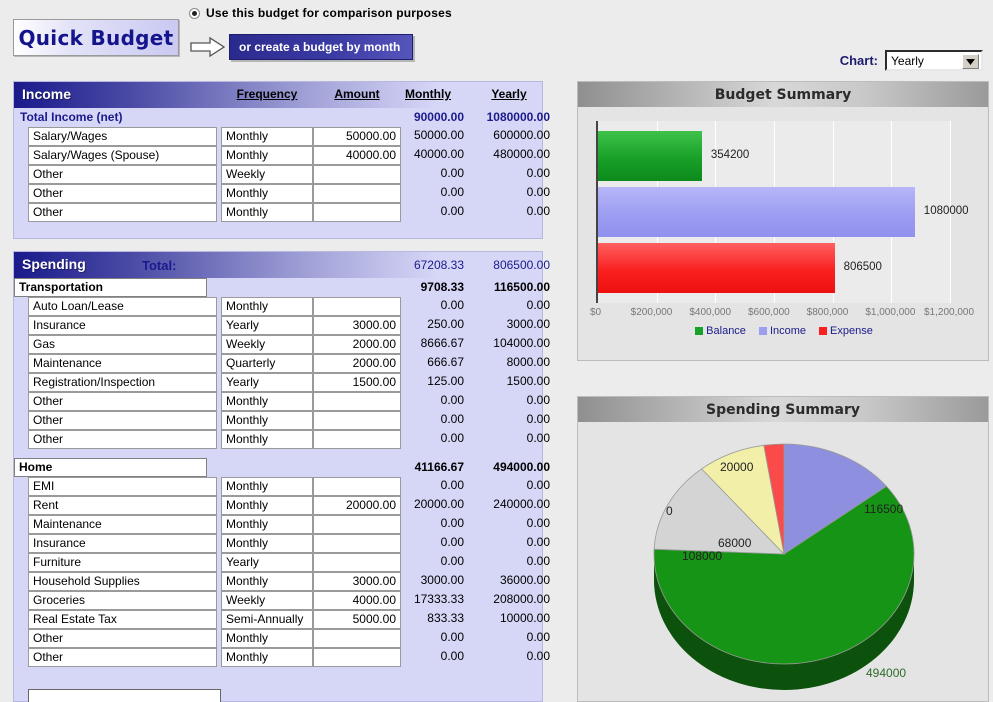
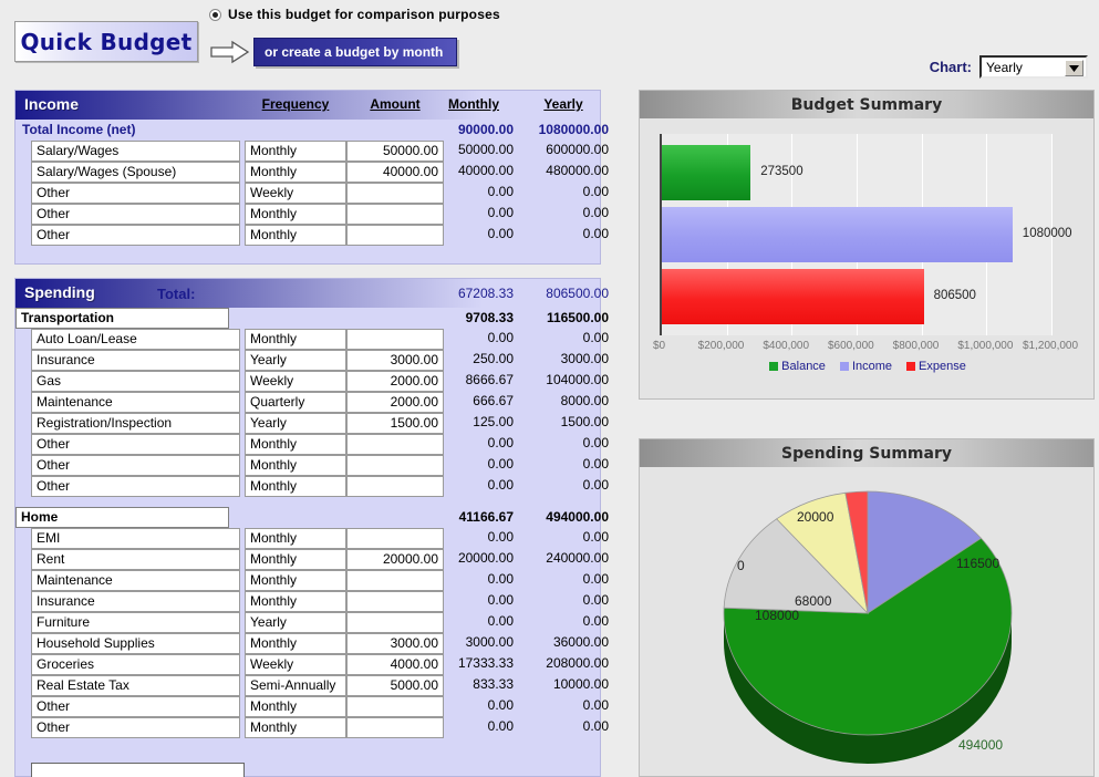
Budget Summary/Balance: 354200 -> 273500
